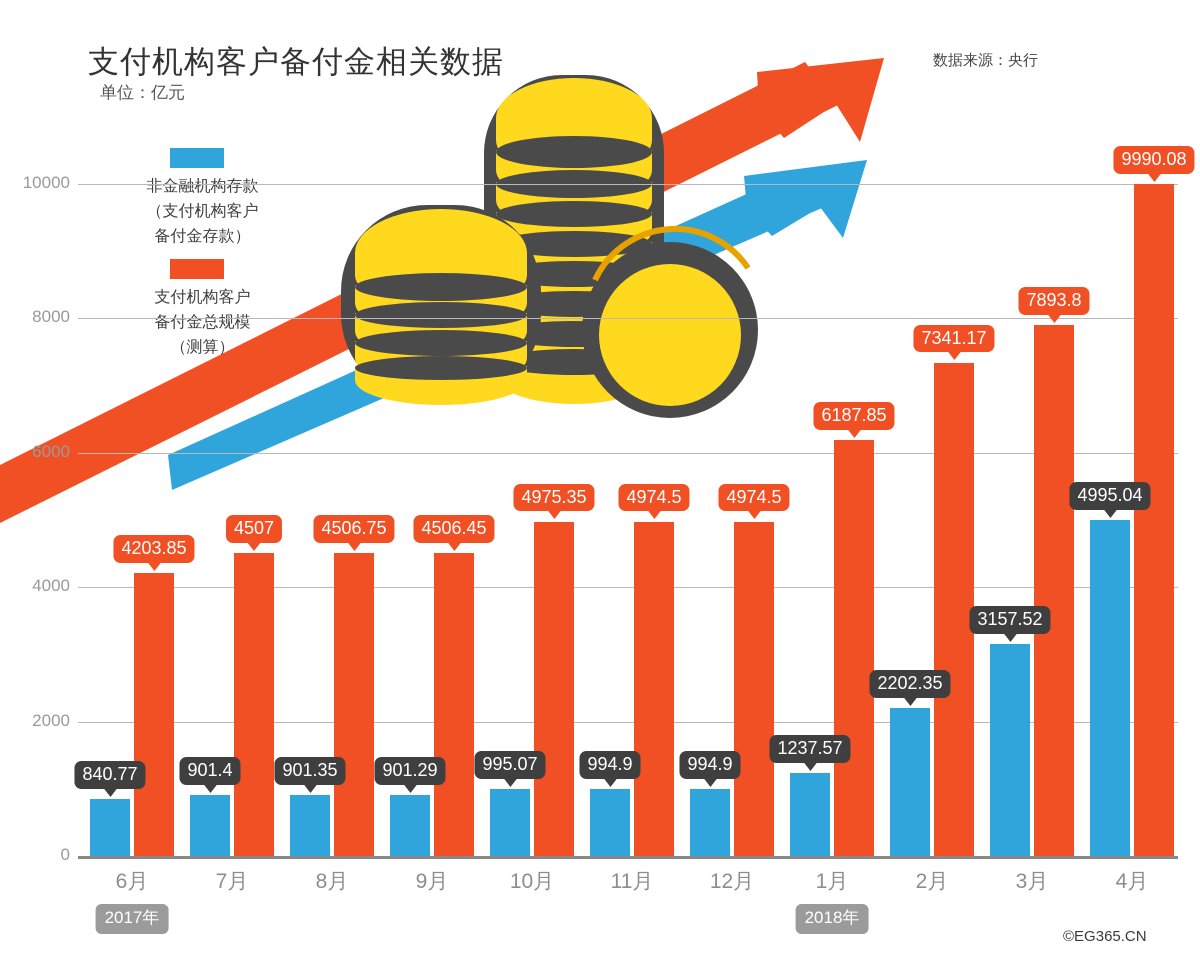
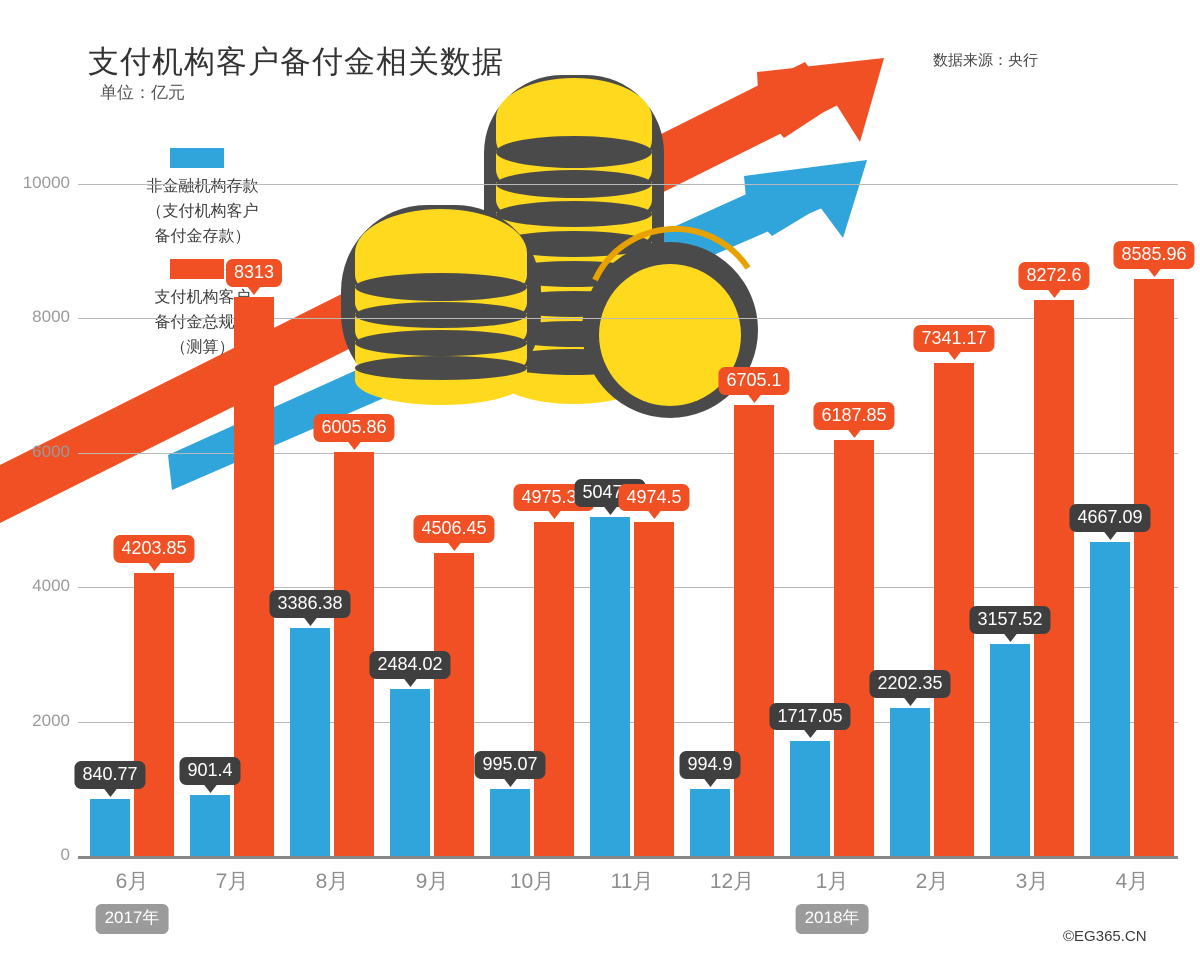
支付机构客户备付金总规模（测算）/7月: 4507 -> 8313
非金融机构存款（支付机构客户备付金存款）/8月: 901.35 -> 3386.38
支付机构客户备付金总规模（测算）/8月: 4506.75 -> 6005.86
非金融机构存款（支付机构客户备付金存款）/9月: 901.29 -> 2484.02
非金融机构存款（支付机构客户备付金存款）/11月: 994.9 -> 5047.6
支付机构客户备付金总规模（测算）/12月: 4974.5 -> 6705.1
非金融机构存款（支付机构客户备付金存款）/1月: 1237.57 -> 1717.05
支付机构客户备付金总规模（测算）/3月: 7893.8 -> 8272.6
非金融机构存款（支付机构客户备付金存款）/4月: 4995.04 -> 4667.09
支付机构客户备付金总规模（测算）/4月: 9990.08 -> 8585.96
